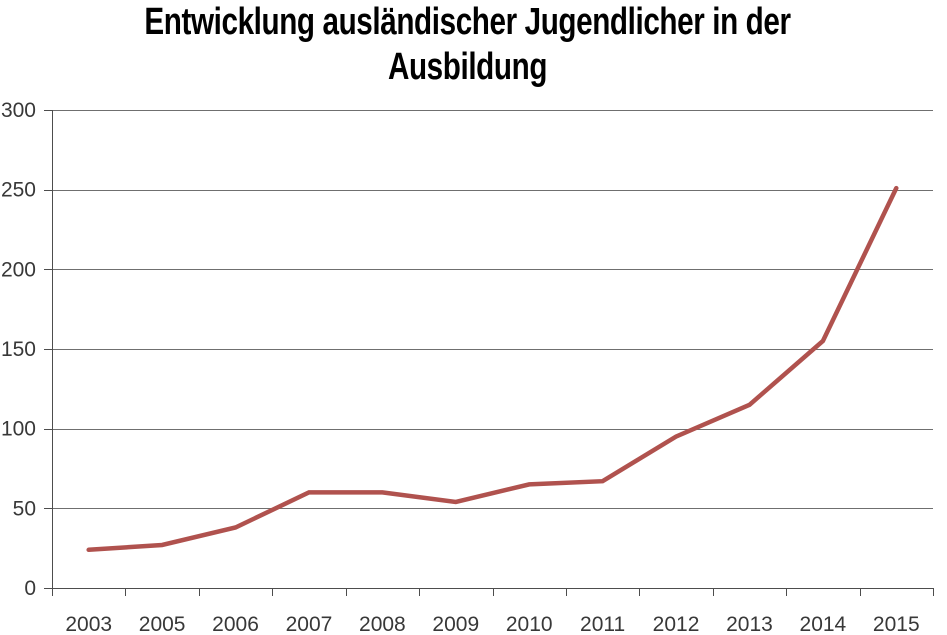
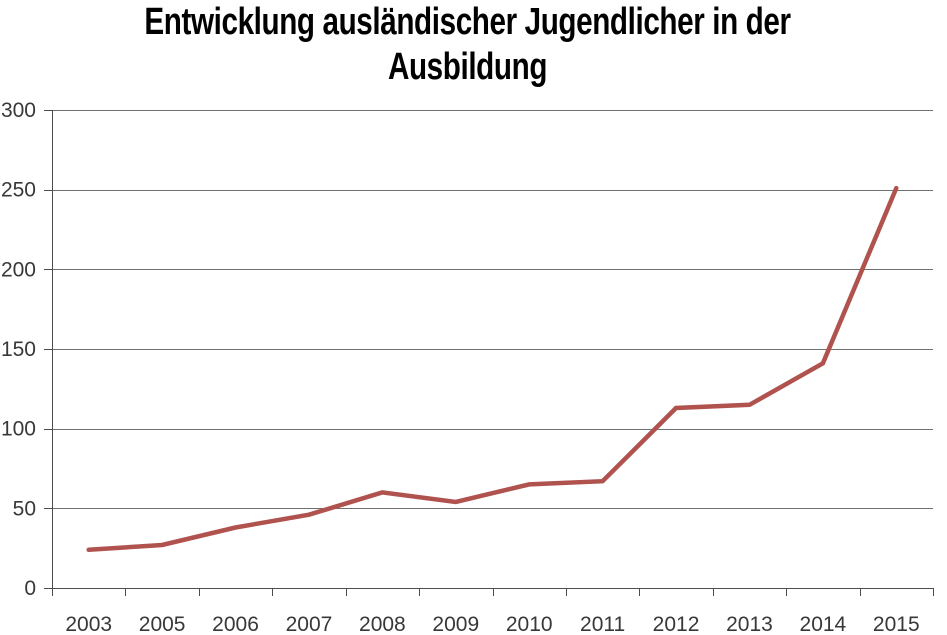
2007: 60 -> 46
2012: 95 -> 113
2014: 155 -> 141
